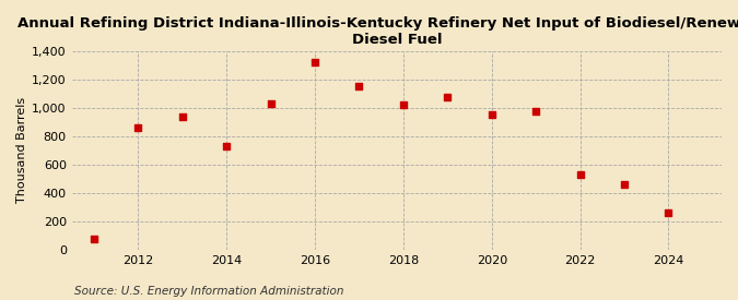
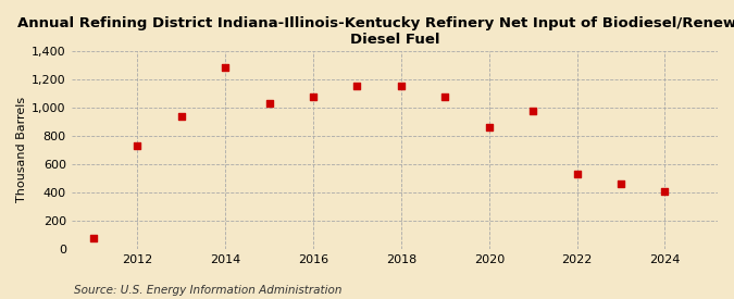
2012: 860 -> 730
2014: 730 -> 1,280
2016: 1,320 -> 1,080
2018: 1,020 -> 1,160
2020: 950 -> 860
2024: 260 -> 400
